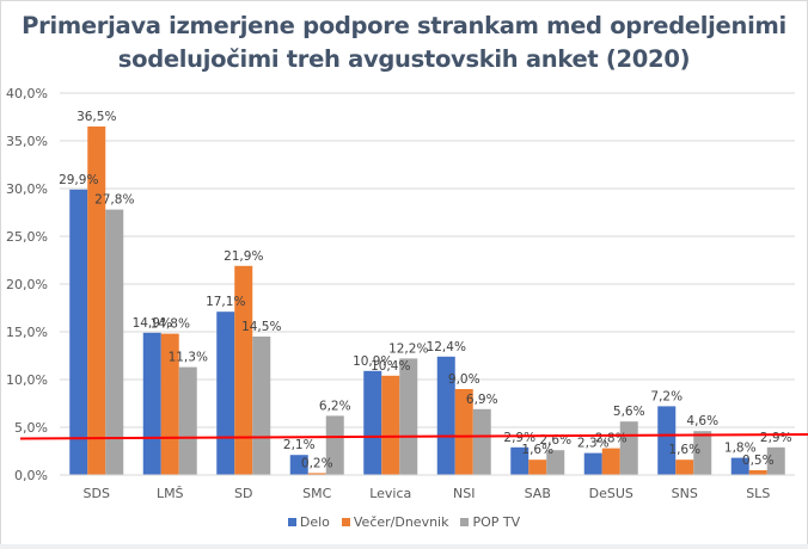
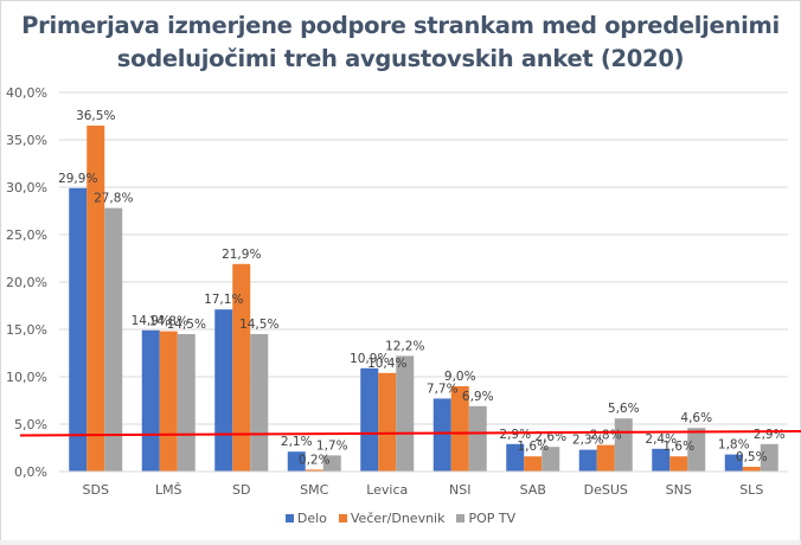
POP TV/LMŠ: 11,3% -> 14,5%
POP TV/SMC: 6,2% -> 1,7%
Delo/NSI: 12,4% -> 7,7%
Delo/SNS: 7,2% -> 2,4%
